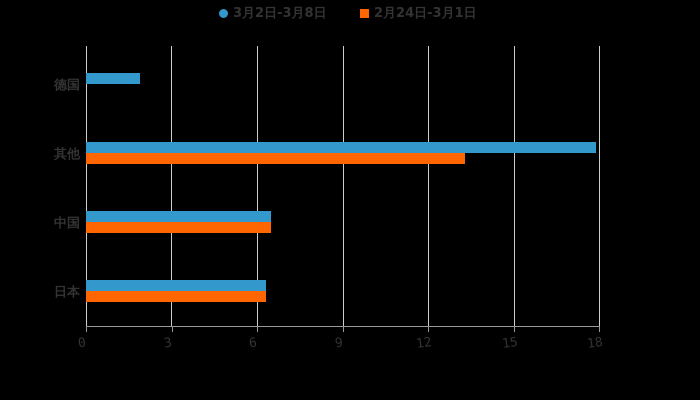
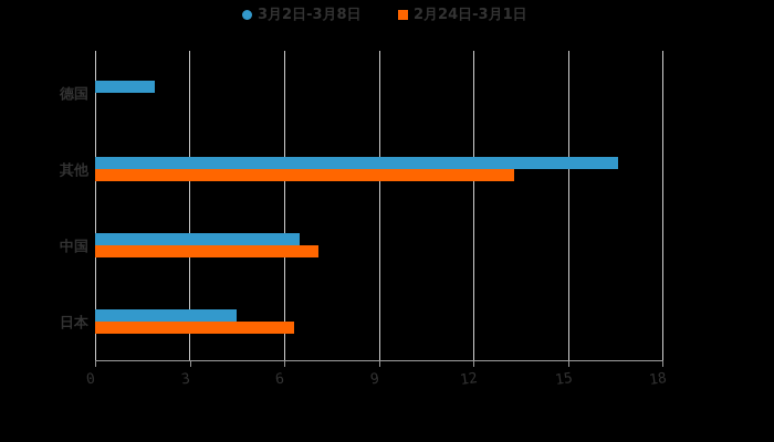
3月2日-3月8日/其他: 17.9 -> 16.6
2月24日-3月1日/中国: 6.5 -> 7.1
3月2日-3月8日/日本: 6.3 -> 4.5
